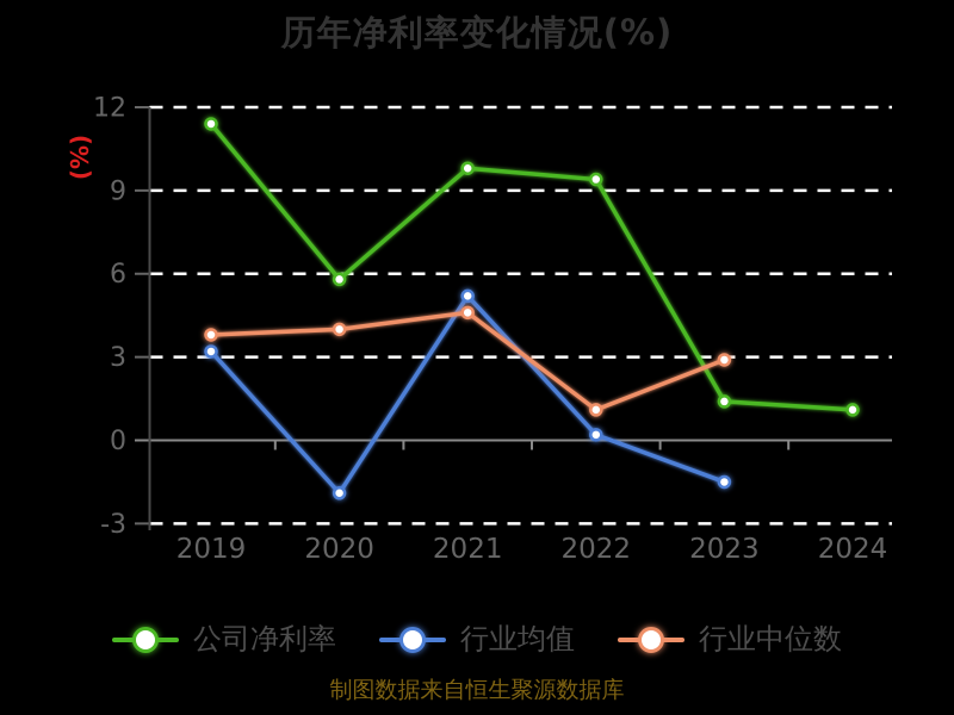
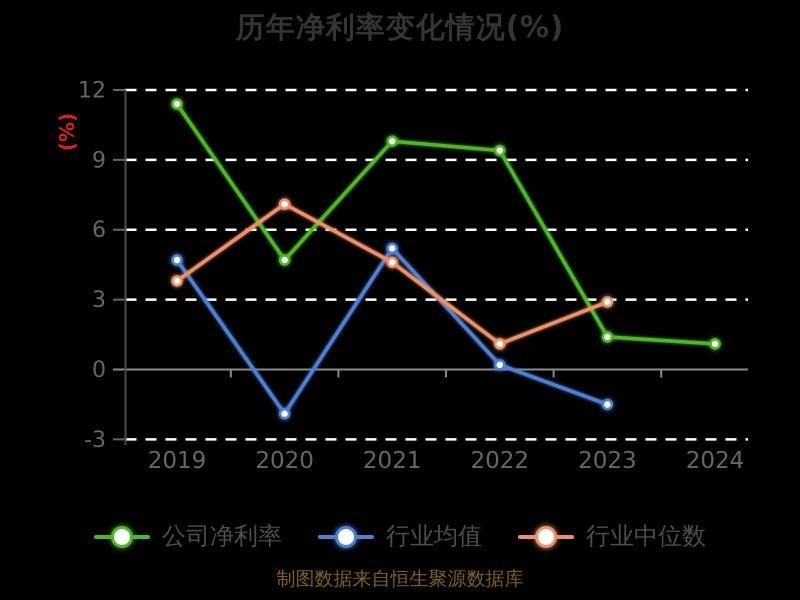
行业均值/2019: 3.2 -> 4.7
公司净利率/2020: 5.8 -> 4.7
行业中位数/2020: 4.0 -> 7.1
